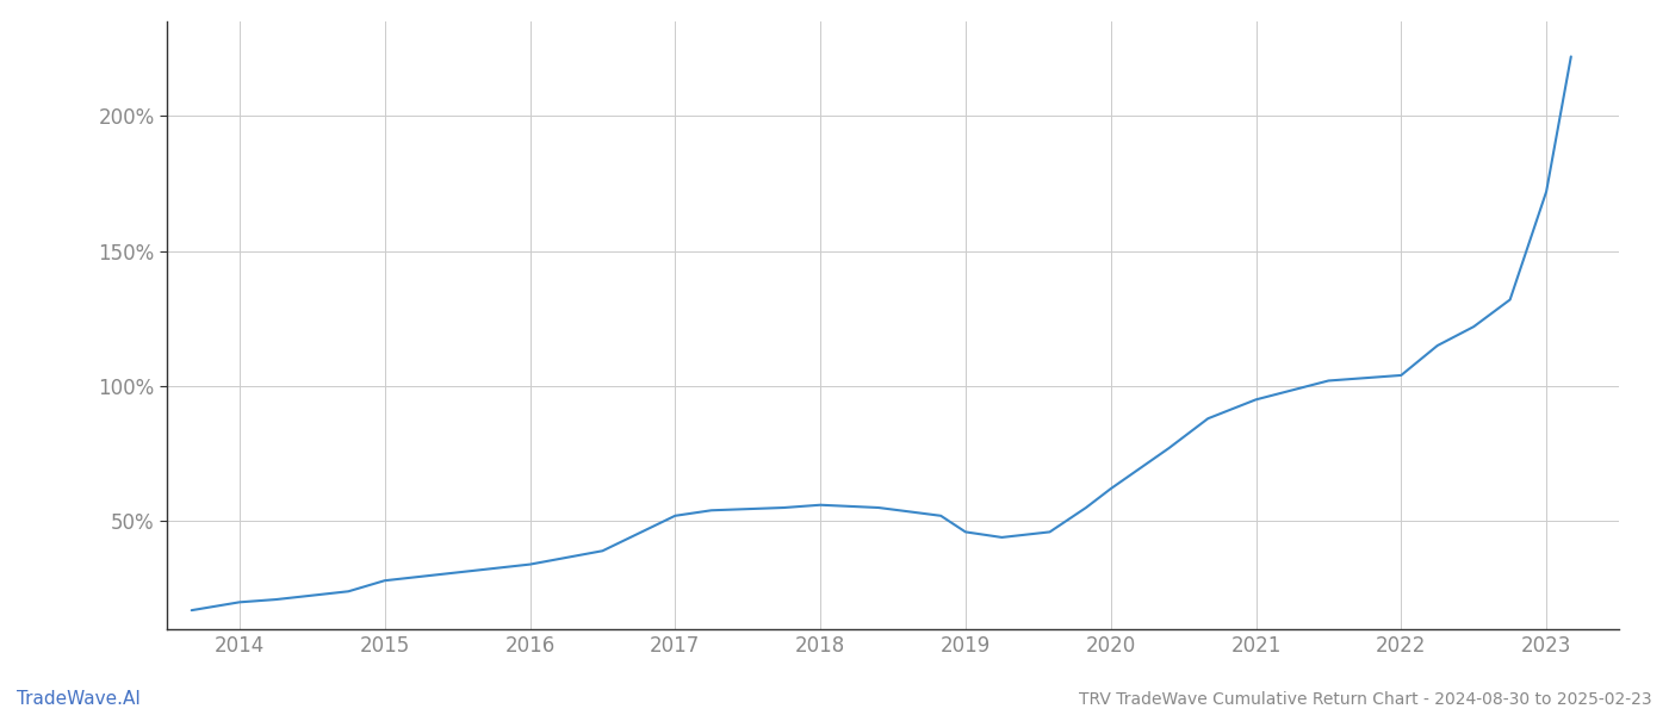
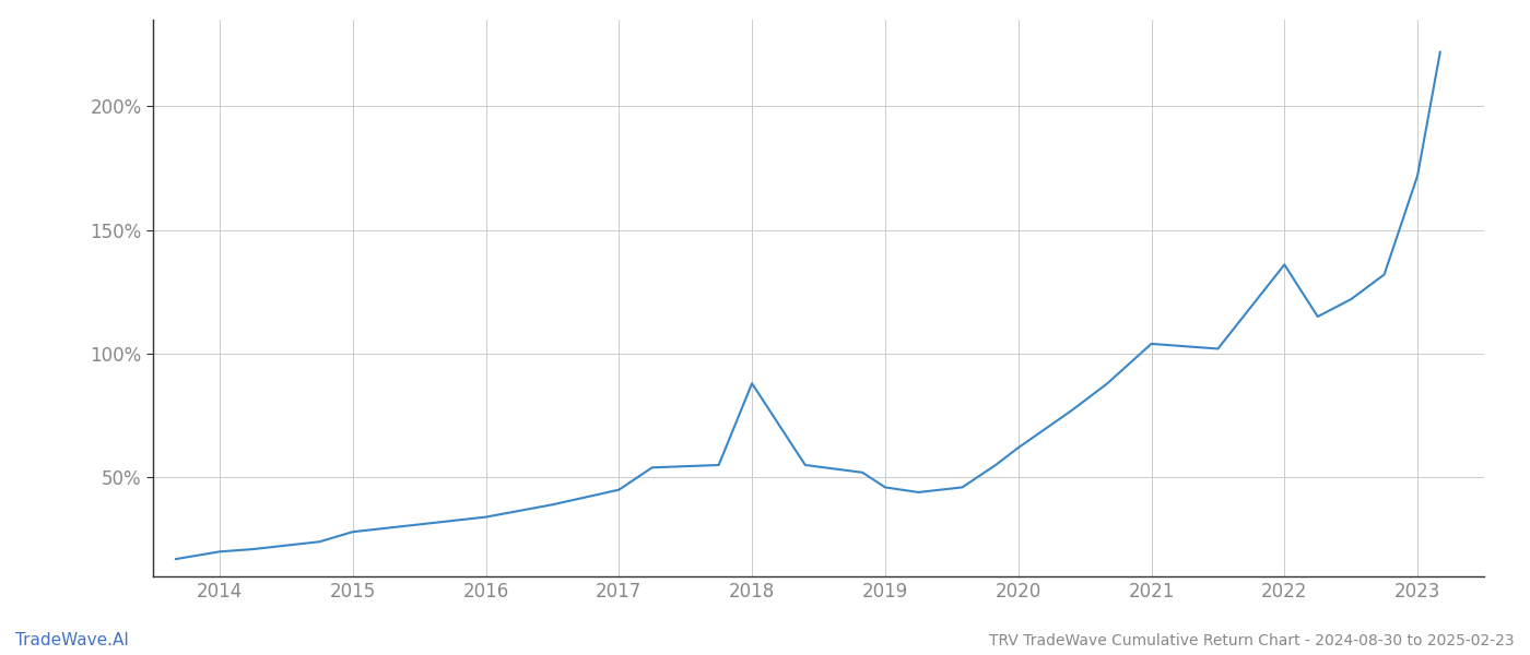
2017: 52% -> 45%
2018: 56% -> 88%
2021: 95% -> 104%
2022: 104% -> 136%
